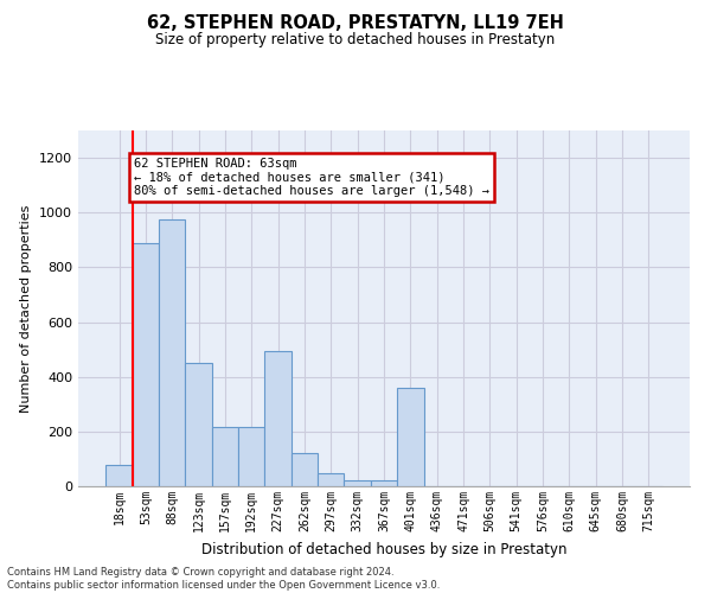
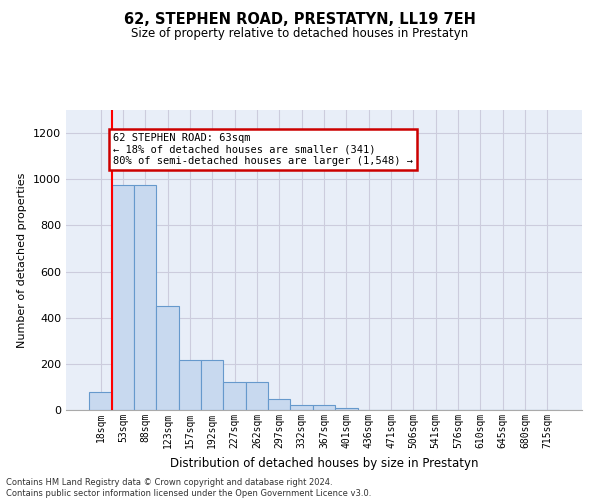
53sqm: 890 -> 975
227sqm: 495 -> 120
401sqm: 360 -> 10
